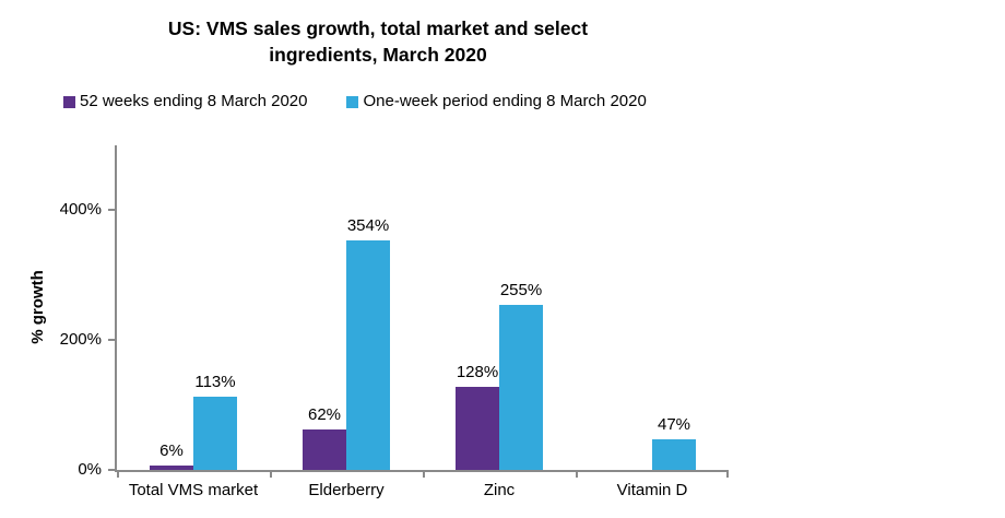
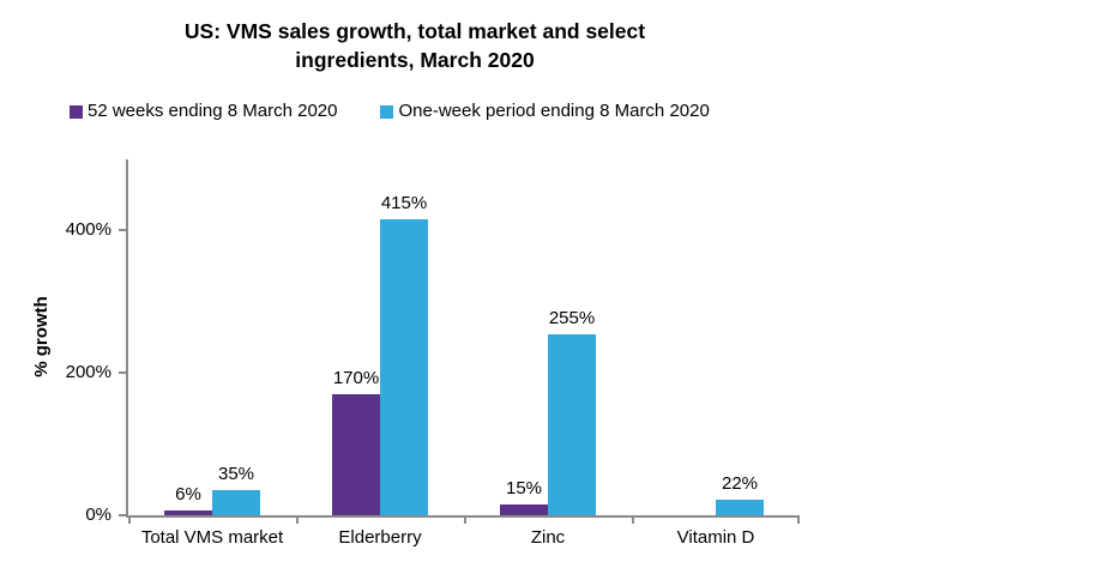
One-week period ending 8 March 2020/Total VMS market: 113% -> 35%
52 weeks ending 8 March 2020/Elderberry: 62% -> 170%
One-week period ending 8 March 2020/Elderberry: 354% -> 415%
52 weeks ending 8 March 2020/Zinc: 128% -> 15%
One-week period ending 8 March 2020/Vitamin D: 47% -> 22%
